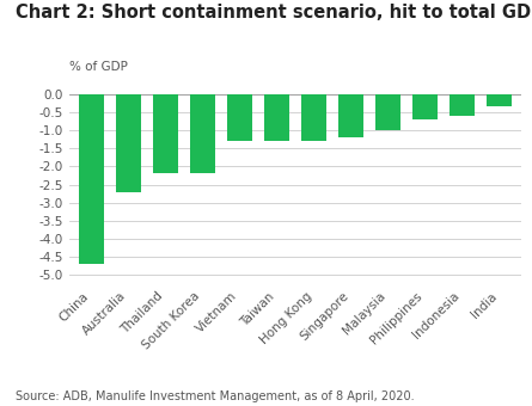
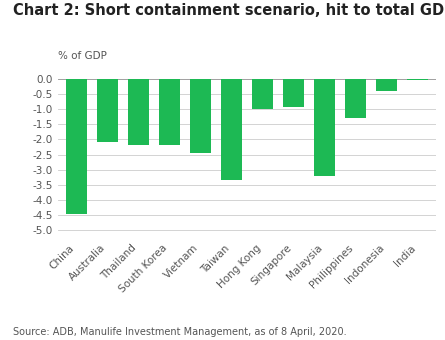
China: -4.70 -> -4.45
Australia: -2.70 -> -2.10
Vietnam: -1.30 -> -2.45
Taiwan: -1.30 -> -3.35
Hong Kong: -1.30 -> -1.00
Singapore: -1.20 -> -0.95
Malaysia: -1.00 -> -3.20
Philippines: -0.70 -> -1.30
Indonesia: -0.60 -> -0.40
India: -0.35 -> -0.05
